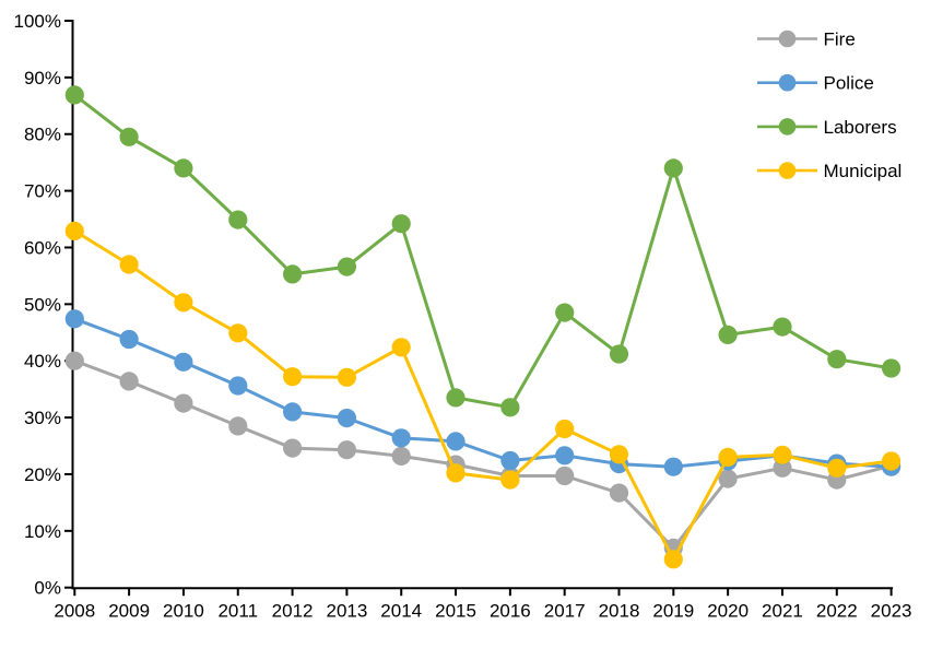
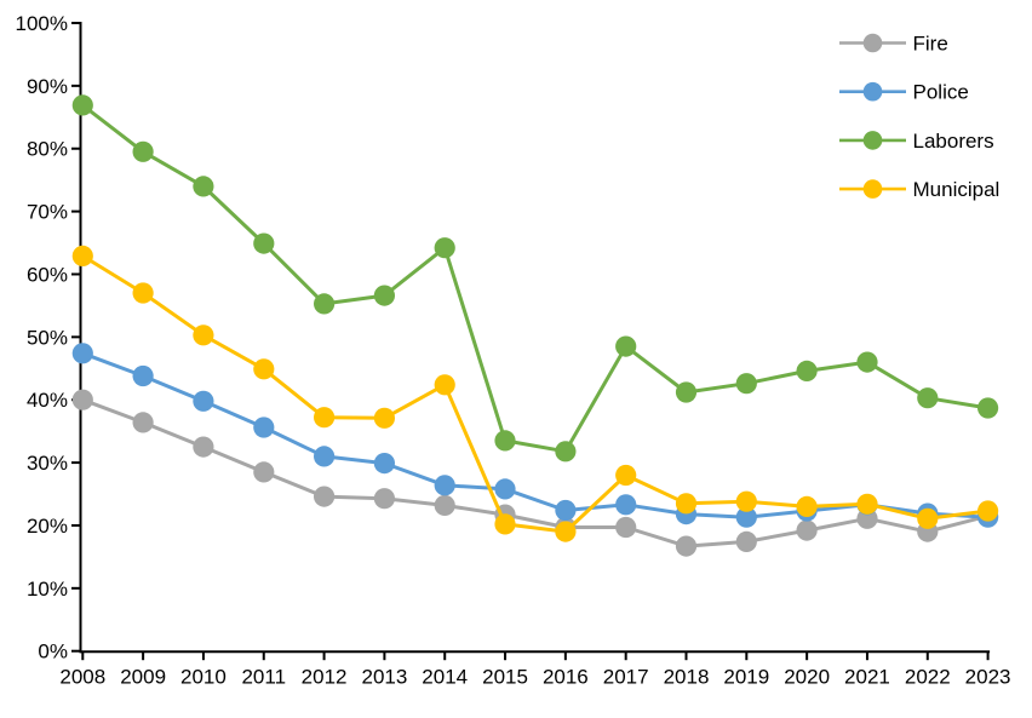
Fire/2019: 7% -> 17%
Laborers/2019: 74% -> 43%
Municipal/2019: 5% -> 24%
